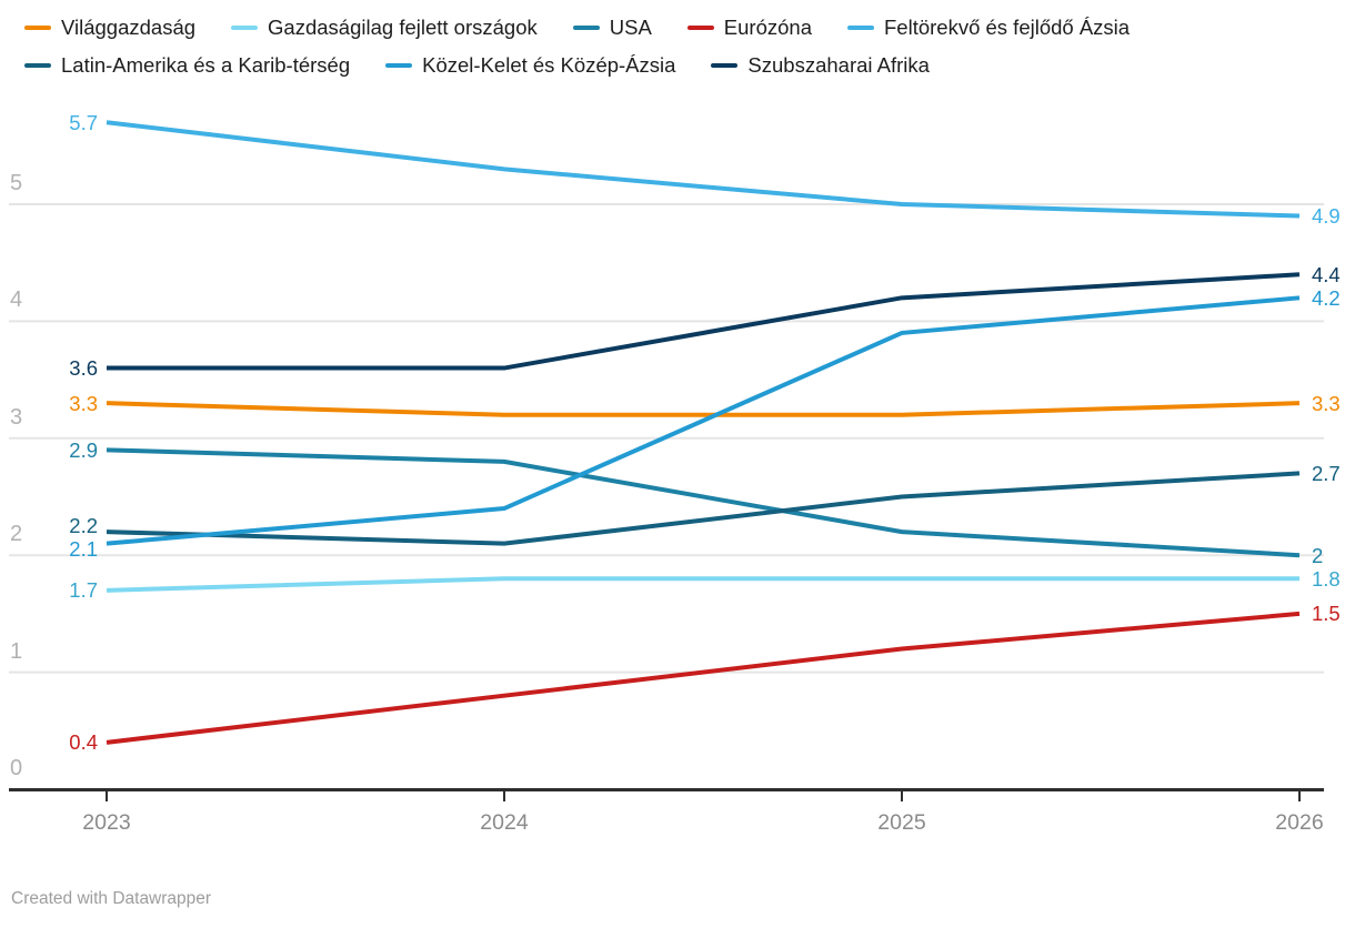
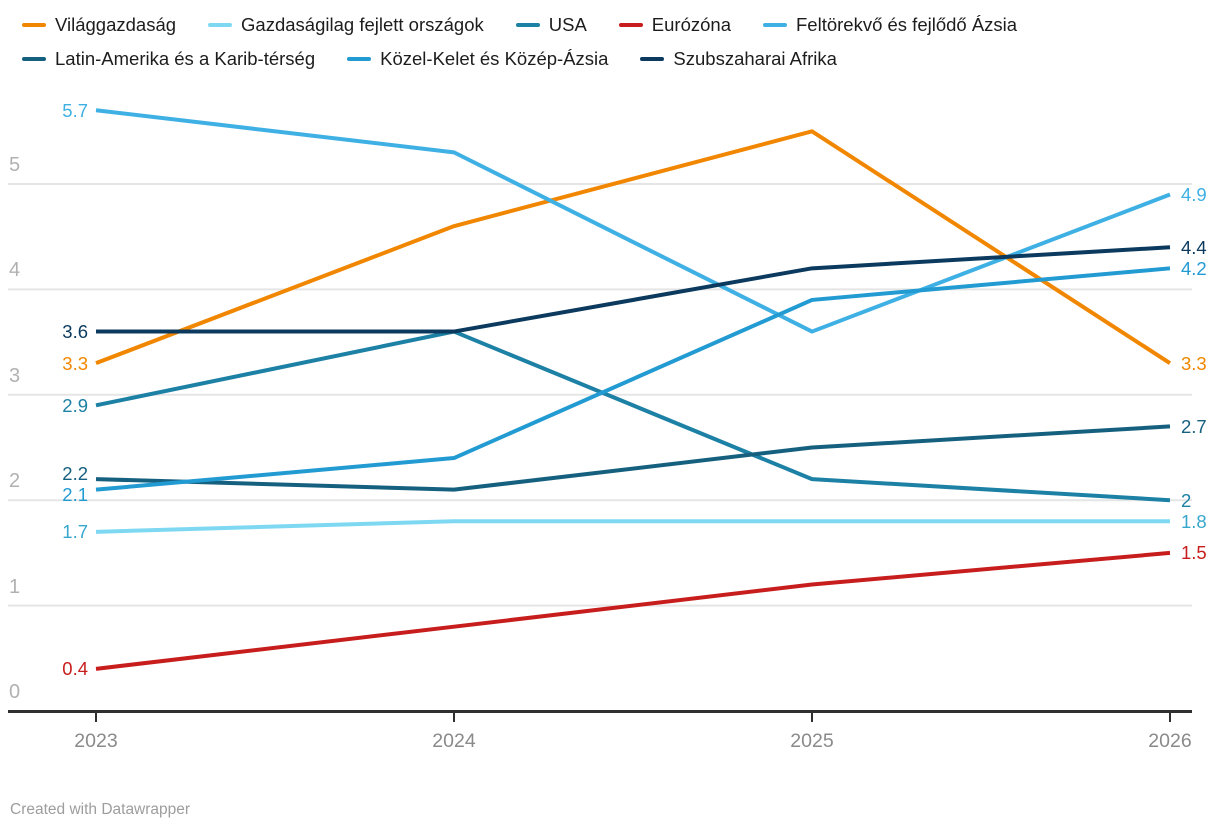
Világgazdaság/2024: 3.2 -> 4.6
USA/2024: 2.8 -> 3.6
Világgazdaság/2025: 3.2 -> 5.5
Feltörekvő és fejlődő Ázsia/2025: 5.0 -> 3.6
